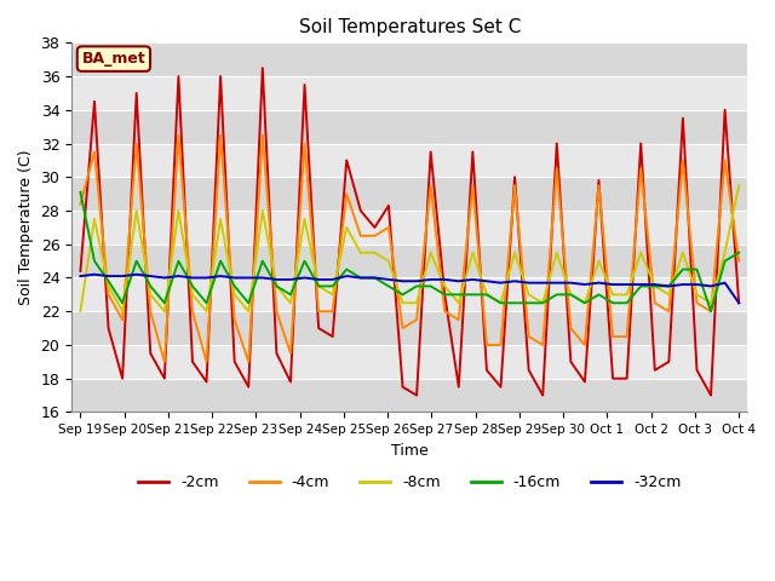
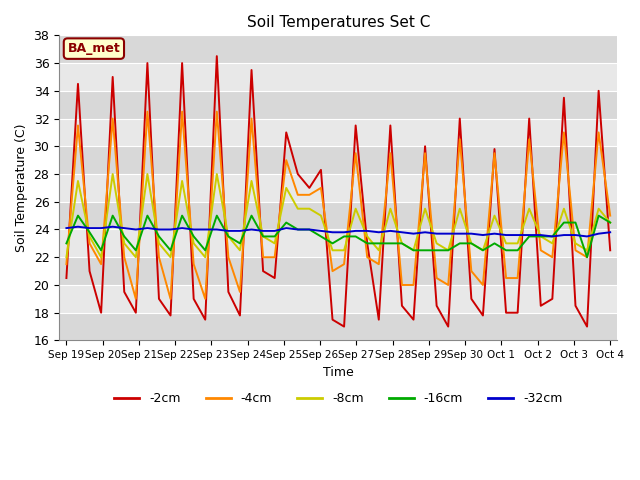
-2cm/Sep 19: 24.4 -> 20.5
-4cm/Sep 19: 28.4 -> 21.5
-16cm/Sep 19: 29.1 -> 23.0
-8cm/Oct 4: 29.5 -> 24.5
-16cm/Oct 4: 25.5 -> 24.5
-32cm/Oct 4: 22.5 -> 23.8
